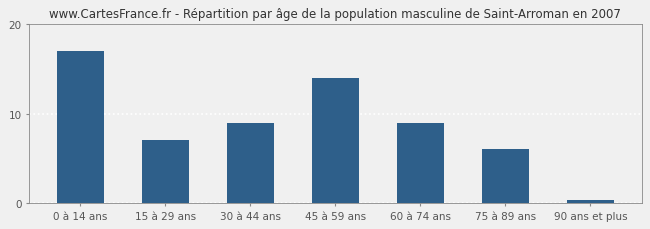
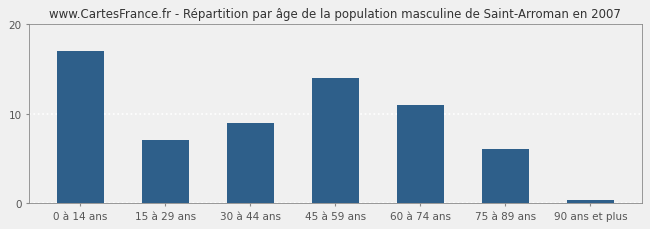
60 à 74 ans: 9.0 -> 11.0
